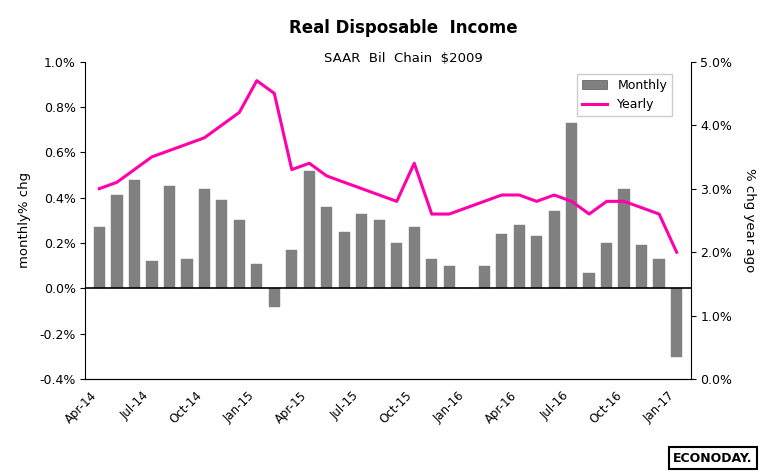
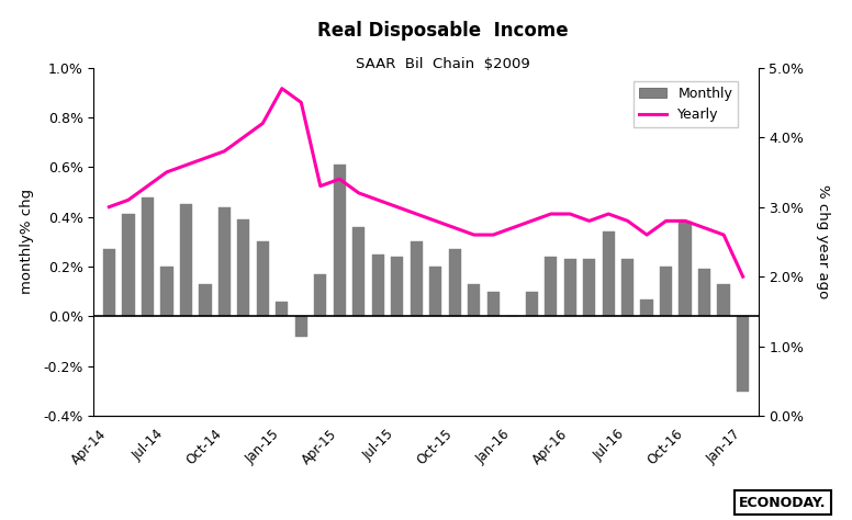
Monthly/Jul-14: 0.12% -> 0.20%
Monthly/Jan-15: 0.11% -> 0.06%
Monthly/Apr-15: 0.52% -> 0.61%
Monthly/Jul-15: 0.33% -> 0.24%
Yearly/Oct-15: 3.4% -> 2.7%
Monthly/Apr-16: 0.28% -> 0.23%
Monthly/Jul-16: 0.73% -> 0.23%
Monthly/Oct-16: 0.44% -> 0.38%
